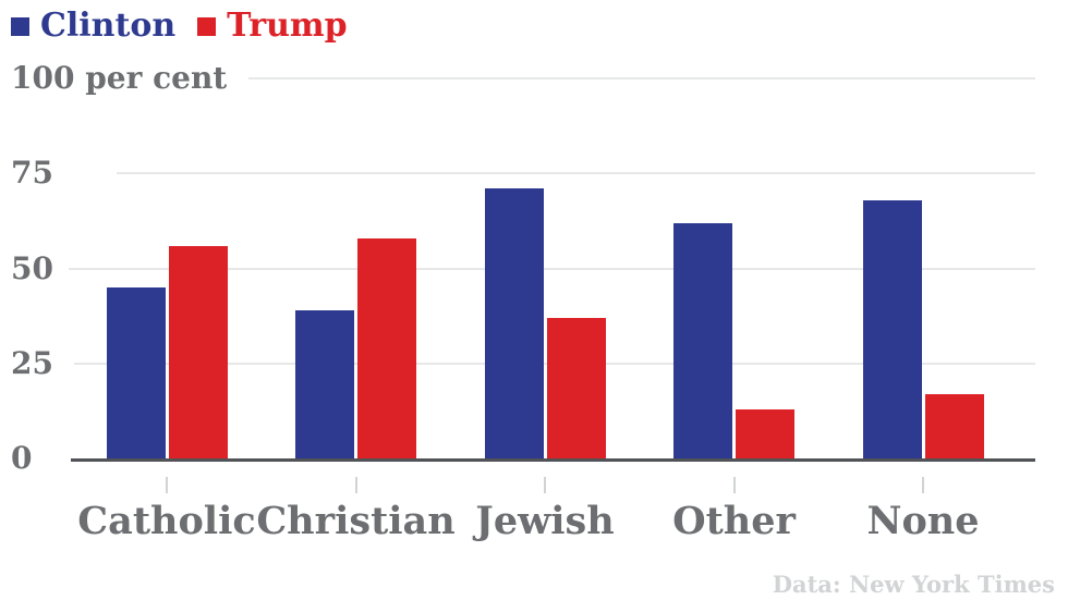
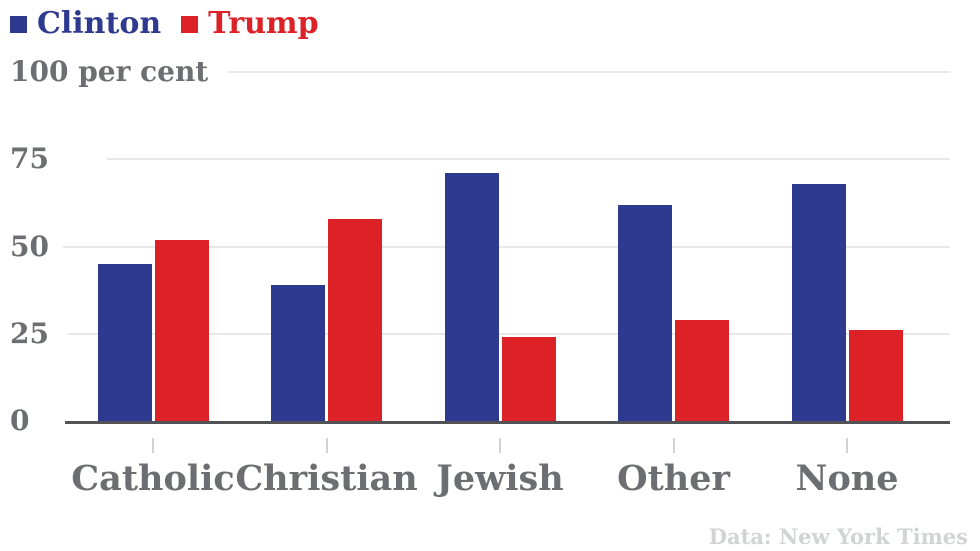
Trump/Catholic: 56 -> 52
Trump/Jewish: 37 -> 24
Trump/Other: 13 -> 29
Trump/None: 17 -> 26
